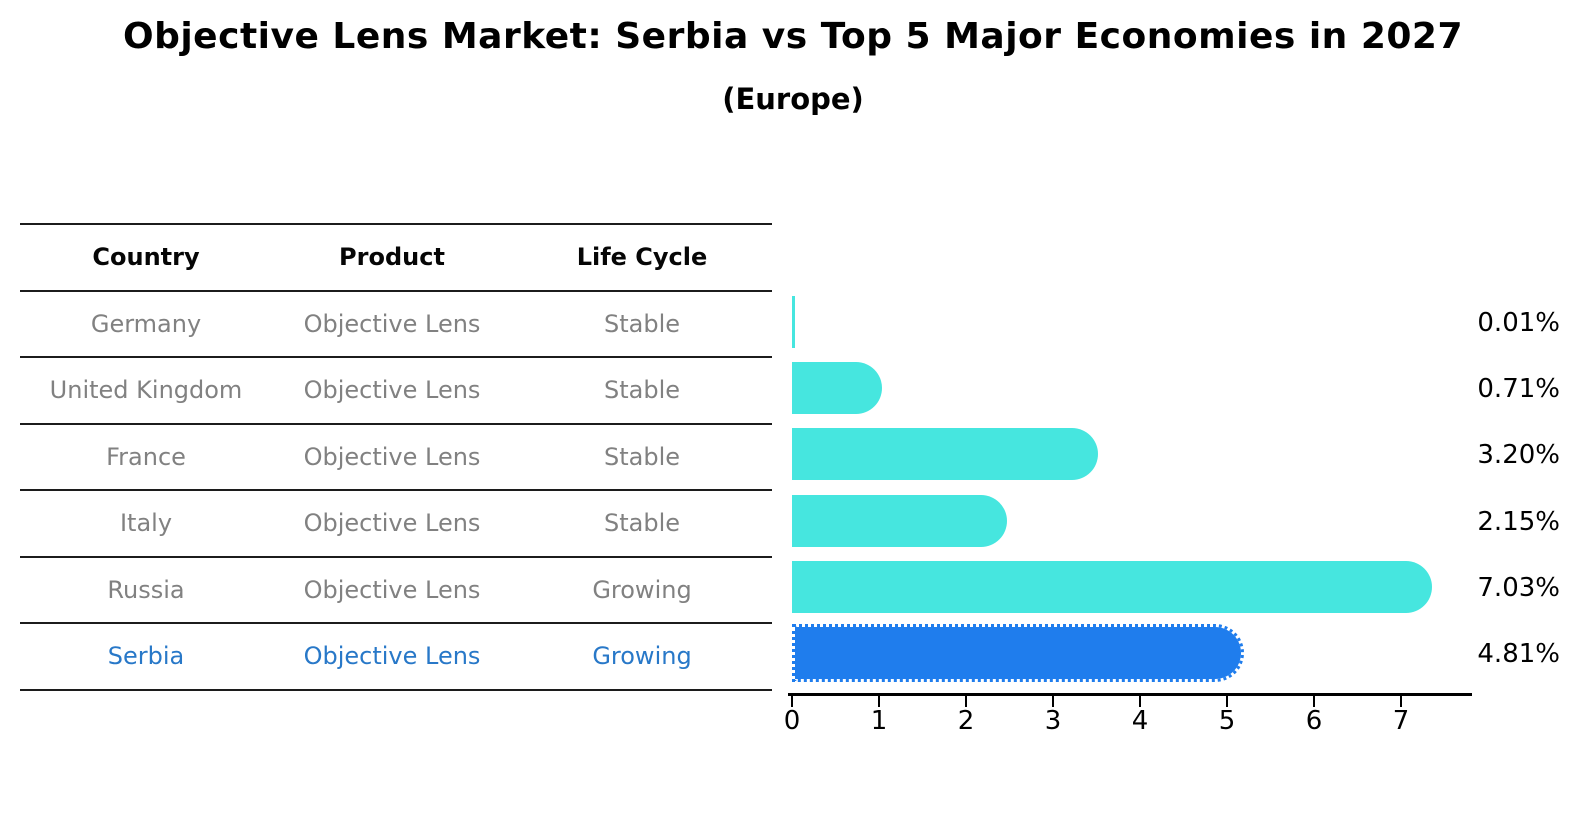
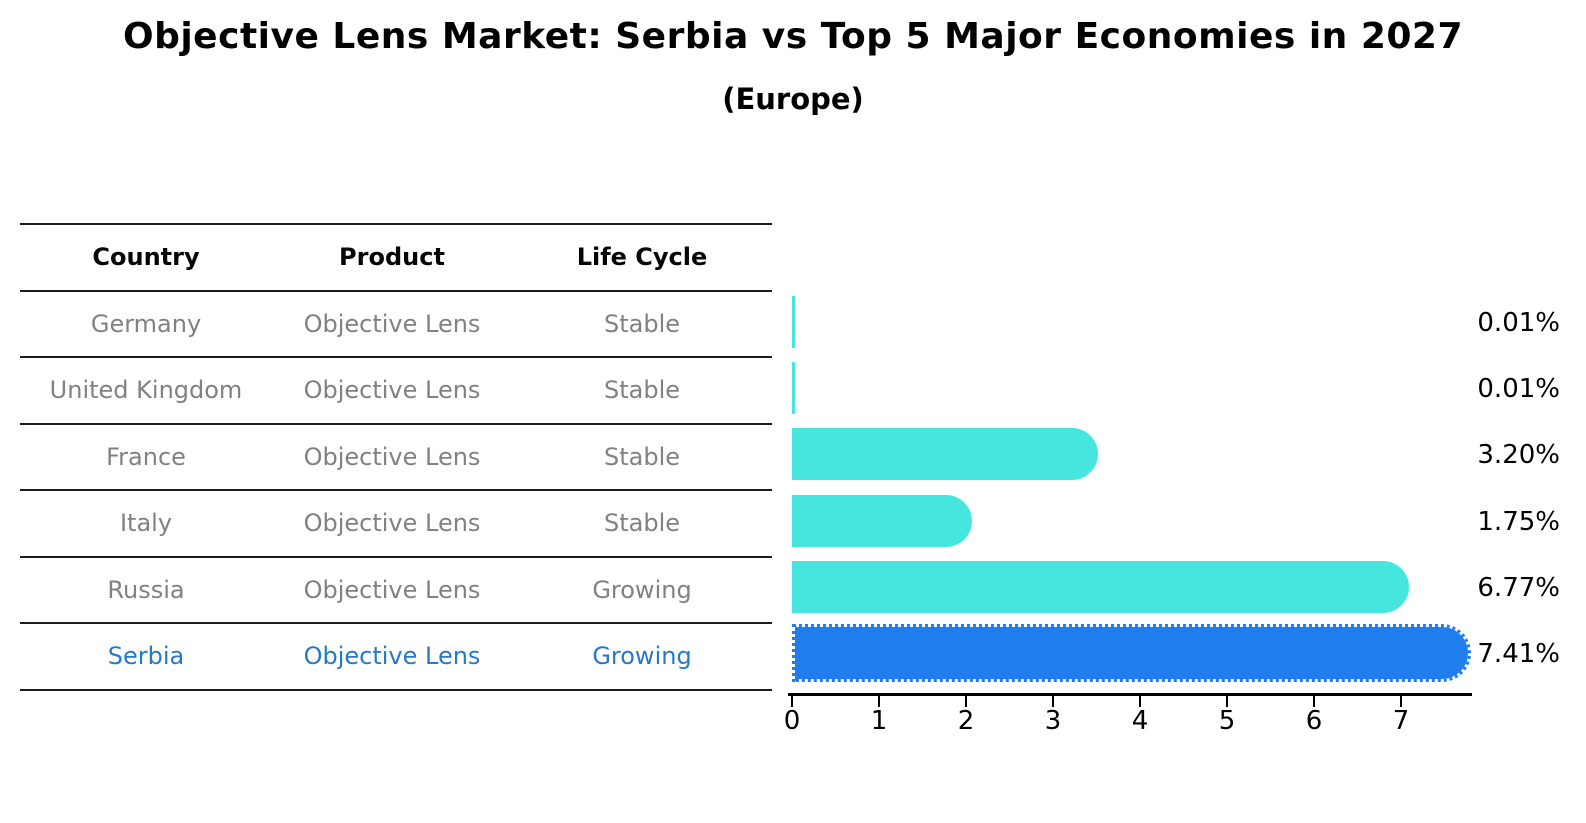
United Kingdom: 0.71% -> 0.01%
Italy: 2.15% -> 1.75%
Russia: 7.03% -> 6.77%
Serbia: 4.81% -> 7.41%
